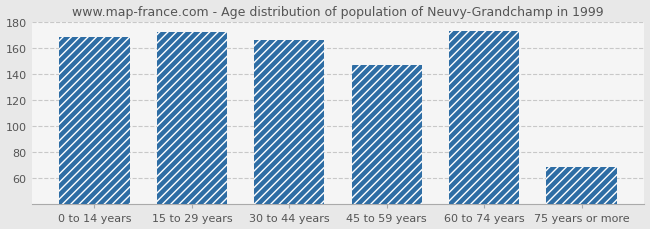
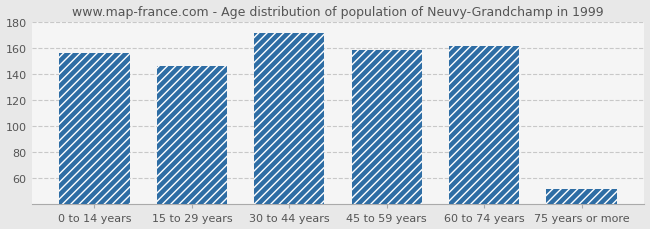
0 to 14 years: 168 -> 156
15 to 29 years: 172 -> 146
30 to 44 years: 166 -> 171
45 to 59 years: 147 -> 158
60 to 74 years: 173 -> 161
75 years or more: 69 -> 52
